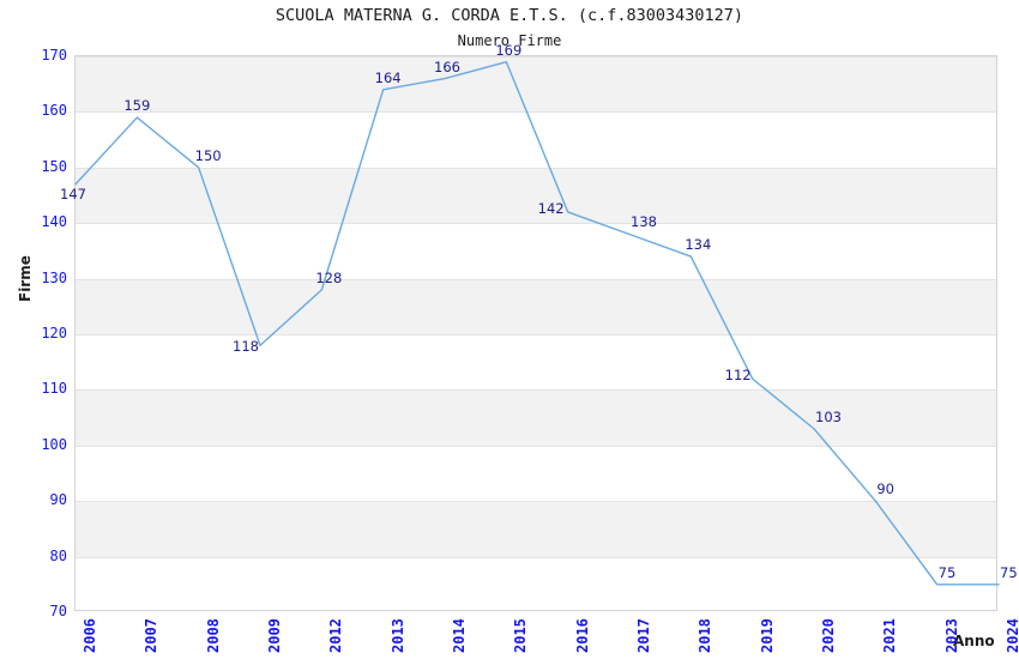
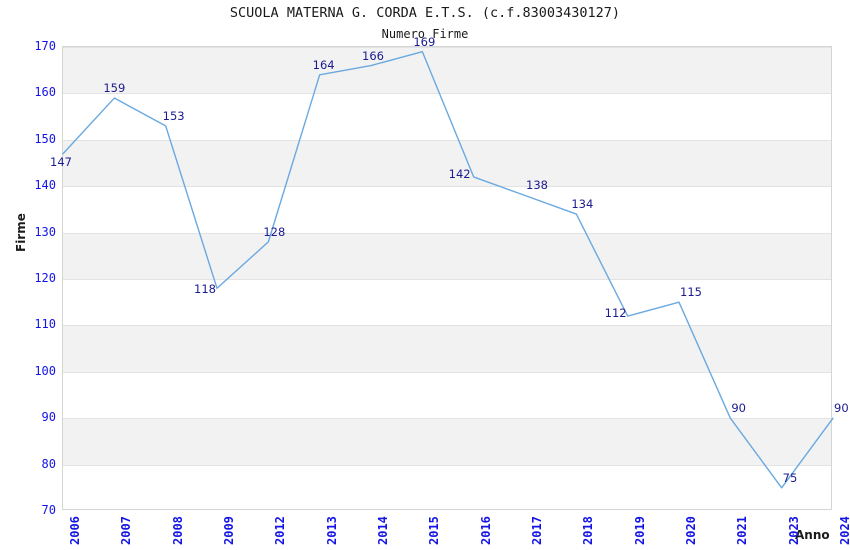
2008: 150 -> 153
2020: 103 -> 115
2024: 75 -> 90
